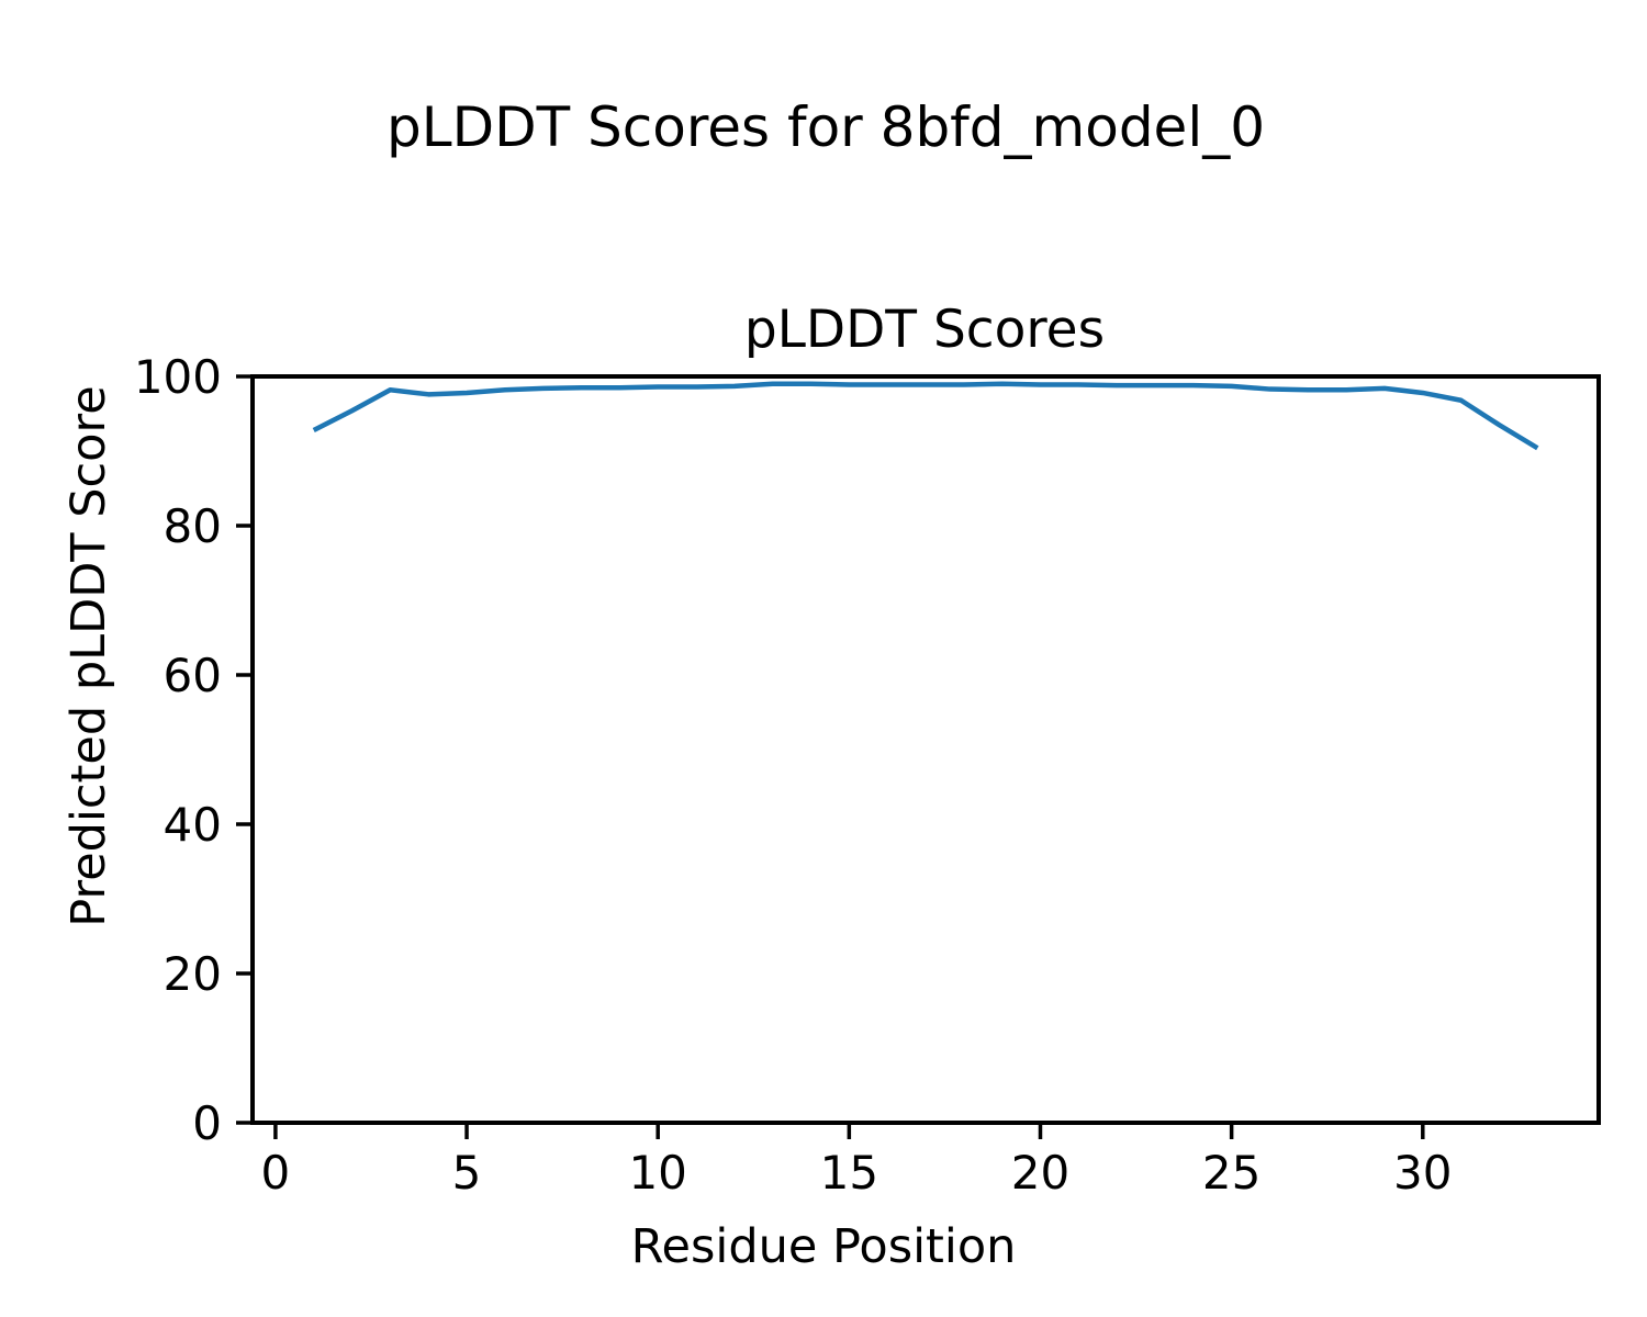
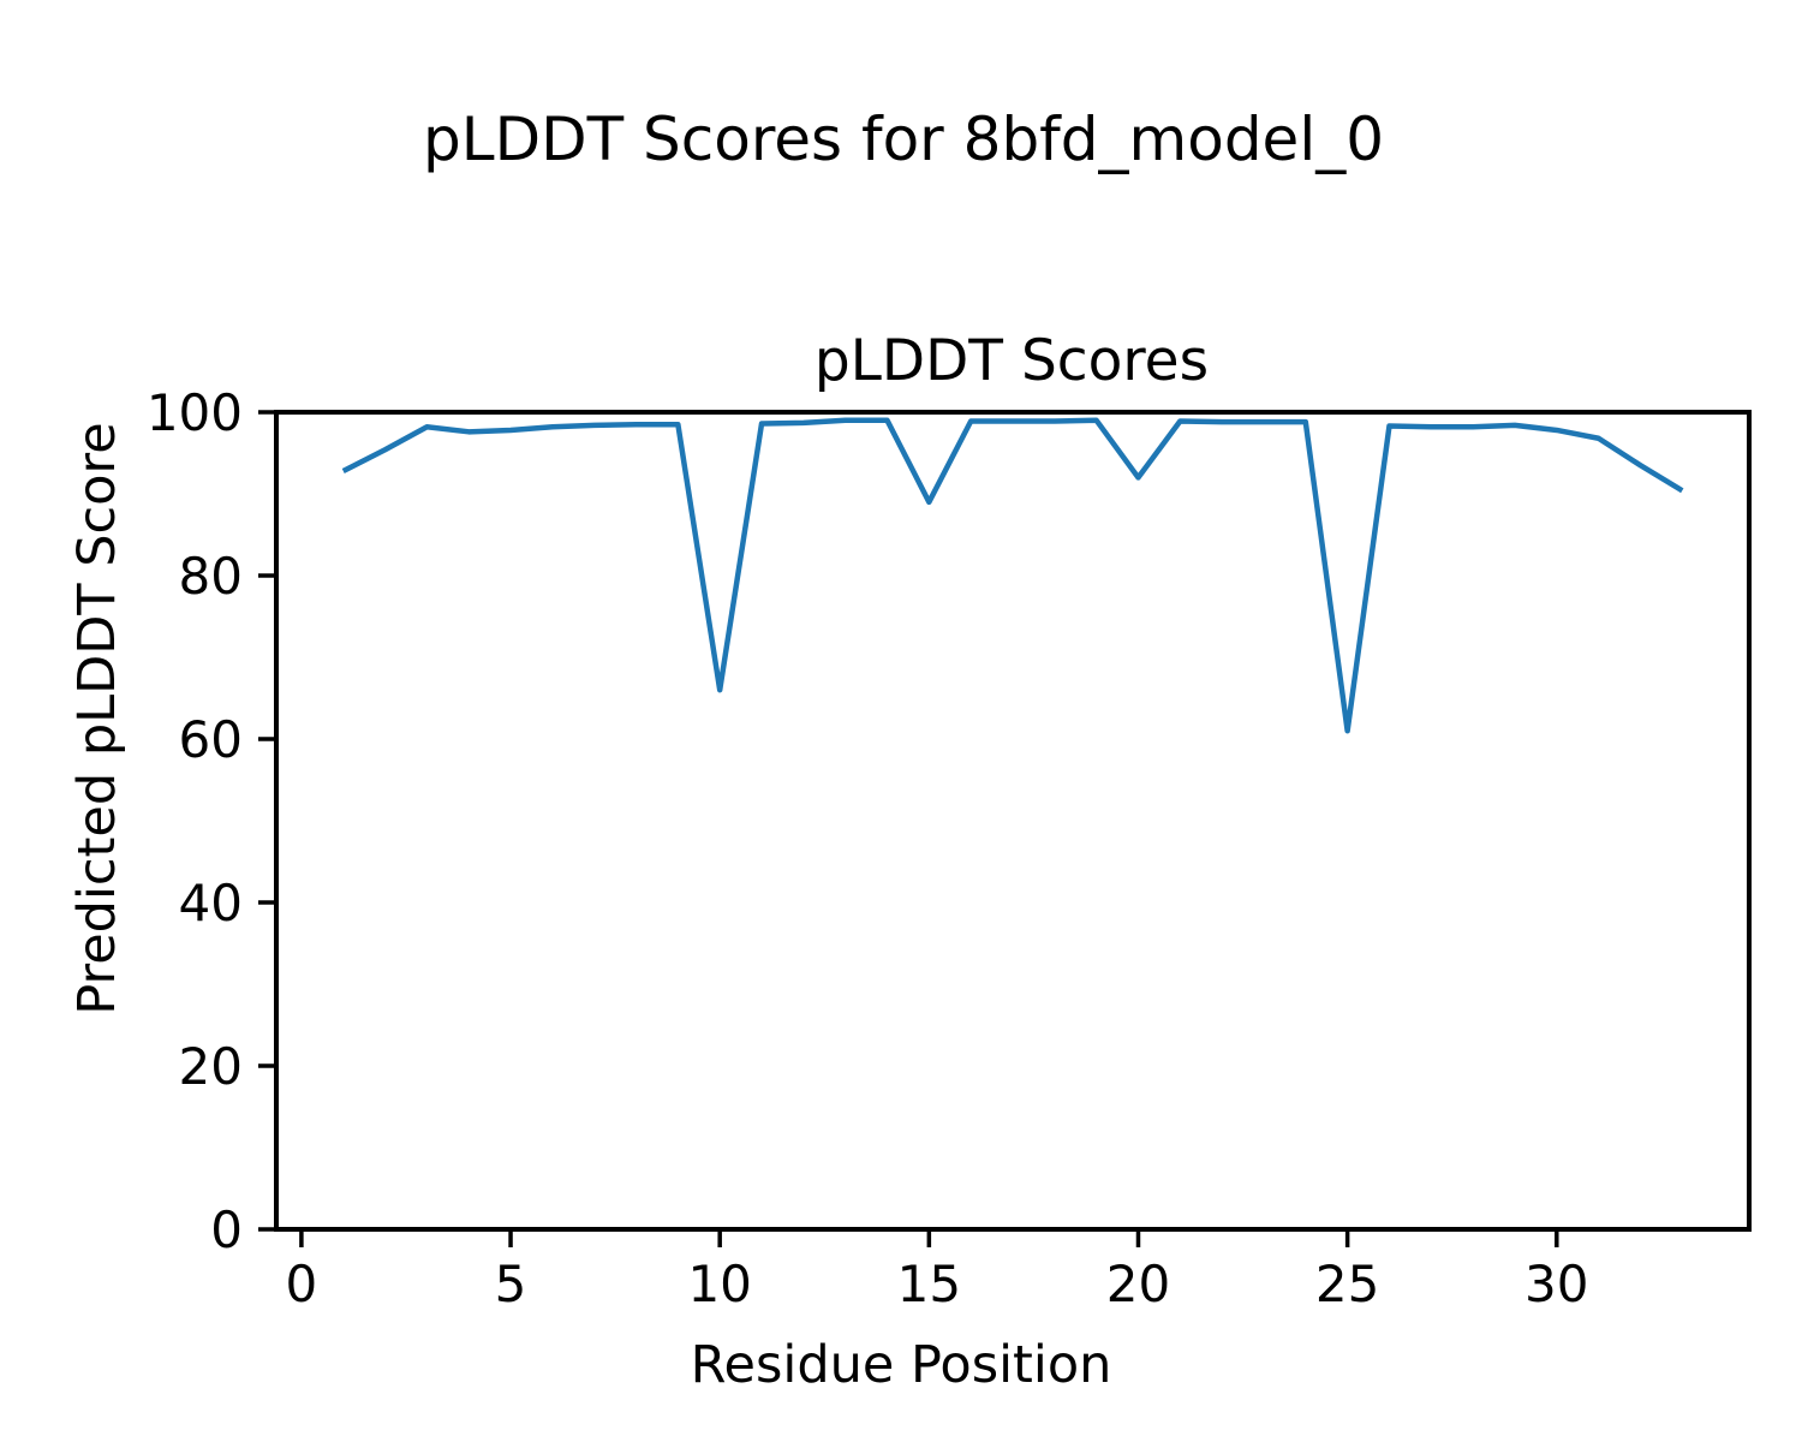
10: 99 -> 66
15: 99 -> 89
20: 99 -> 92
25: 99 -> 61
